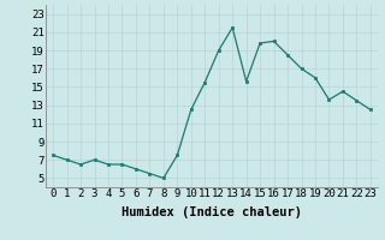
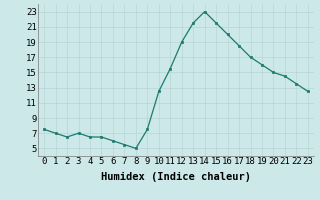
14: 15.6 -> 23.0
15: 19.8 -> 21.5
20: 13.6 -> 15.0
